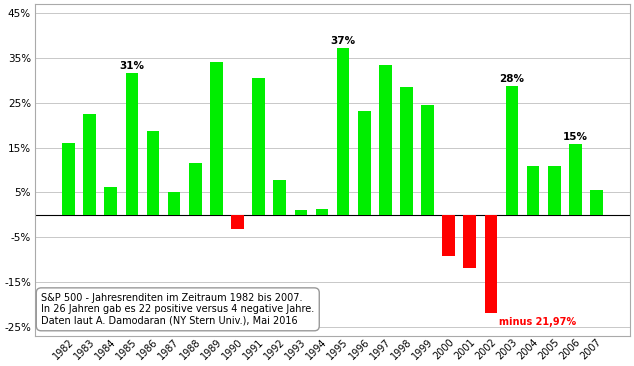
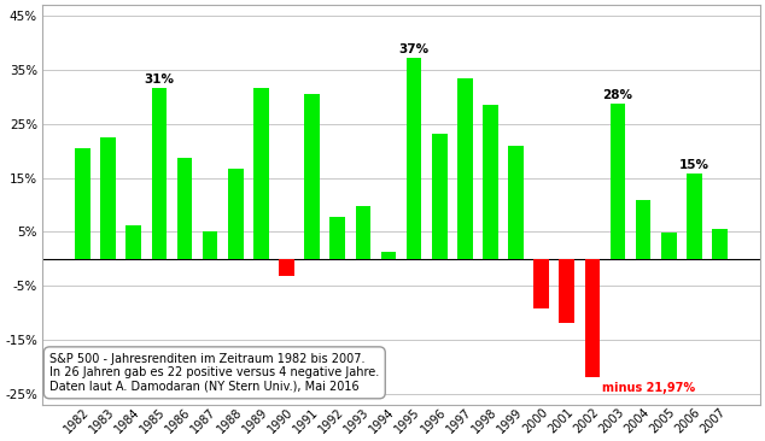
1982: 16.0% -> 20.4%
1988: 11.5% -> 16.6%
1989: 34.0% -> 31.7%
1993: 1.0% -> 9.7%
1999: 24.5% -> 21.0%
2005: 11.0% -> 4.9%
